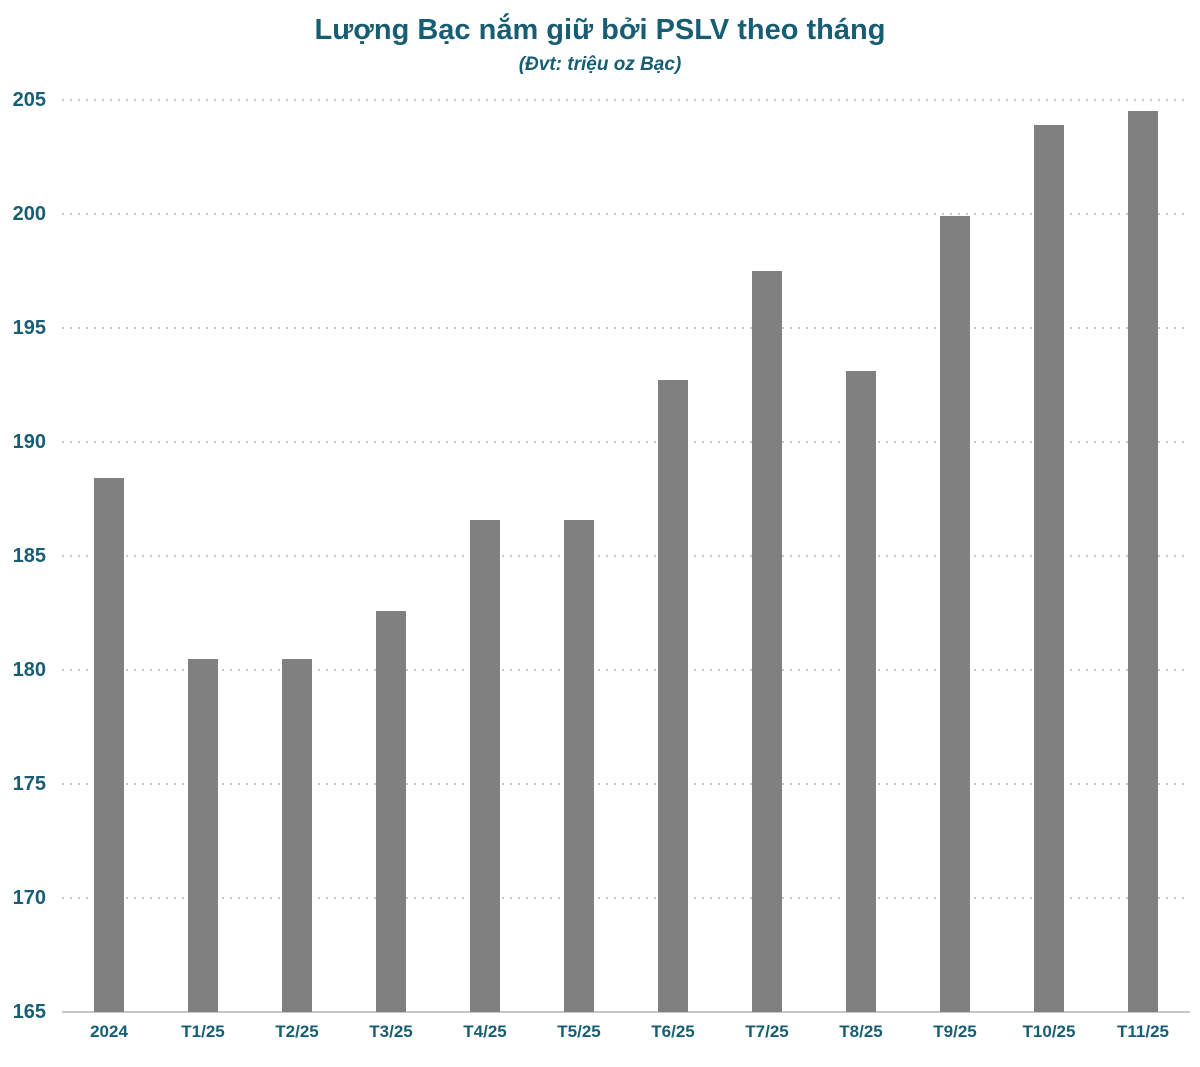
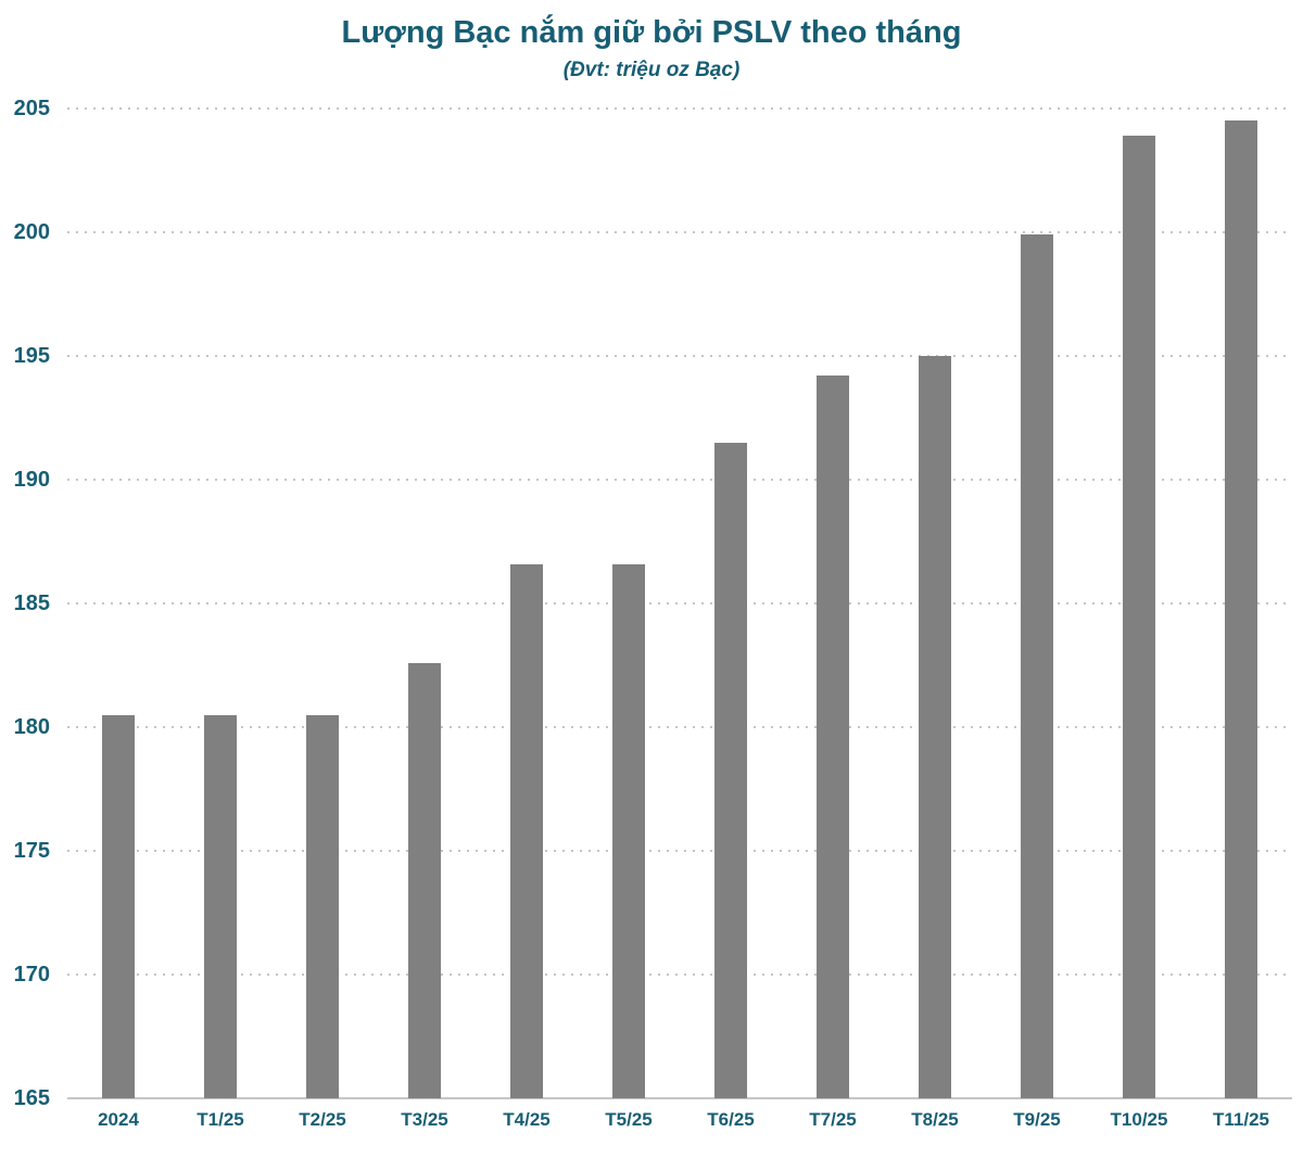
2024: 188.4 -> 180.5
T6/25: 192.7 -> 191.5
T7/25: 197.5 -> 194.2
T8/25: 193.1 -> 195.0
